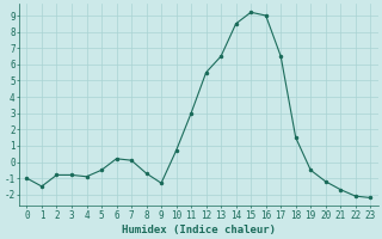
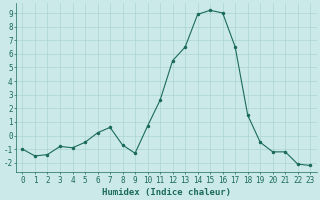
2: -0.8 -> -1.4
7: 0.1 -> 0.6
11: 3.0 -> 2.6
14: 8.5 -> 8.9
21: -1.7 -> -1.2
